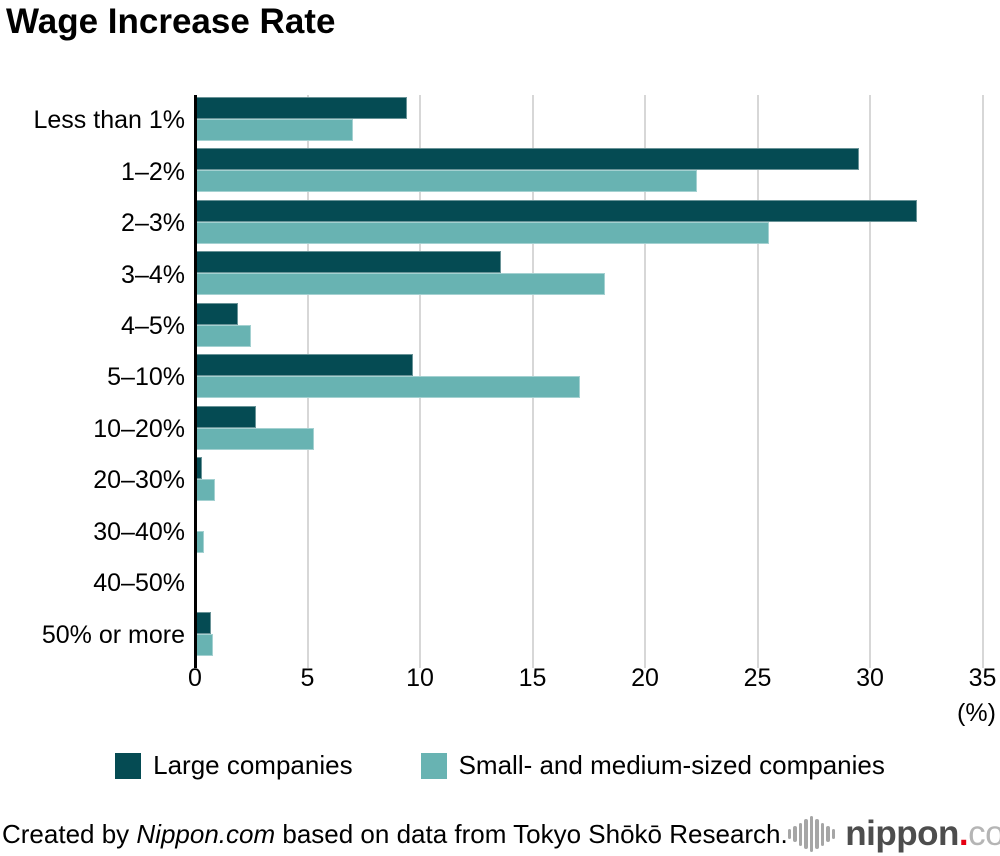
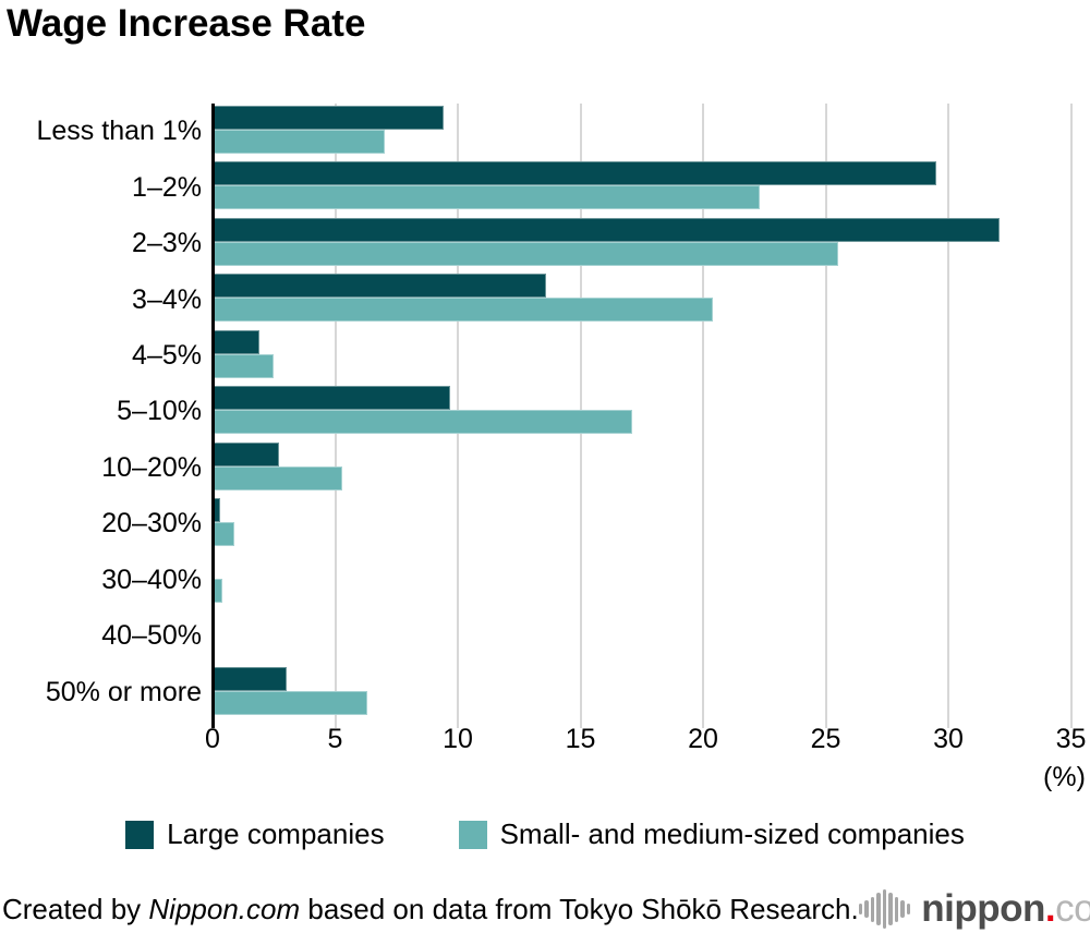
Small- and medium-sized companies/3–4%: 18.2 -> 20.4
Large companies/50% or more: 0.7 -> 3.0
Small- and medium-sized companies/50% or more: 0.8 -> 6.3
